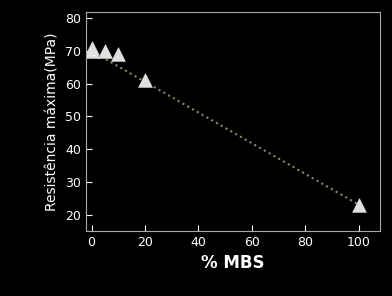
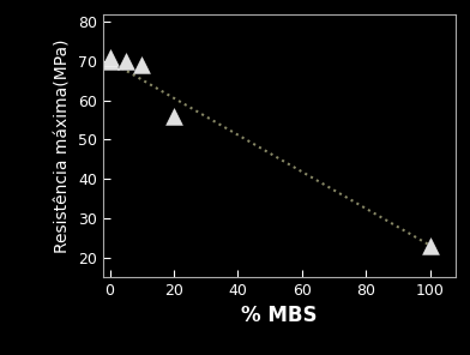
20: 61 -> 56
